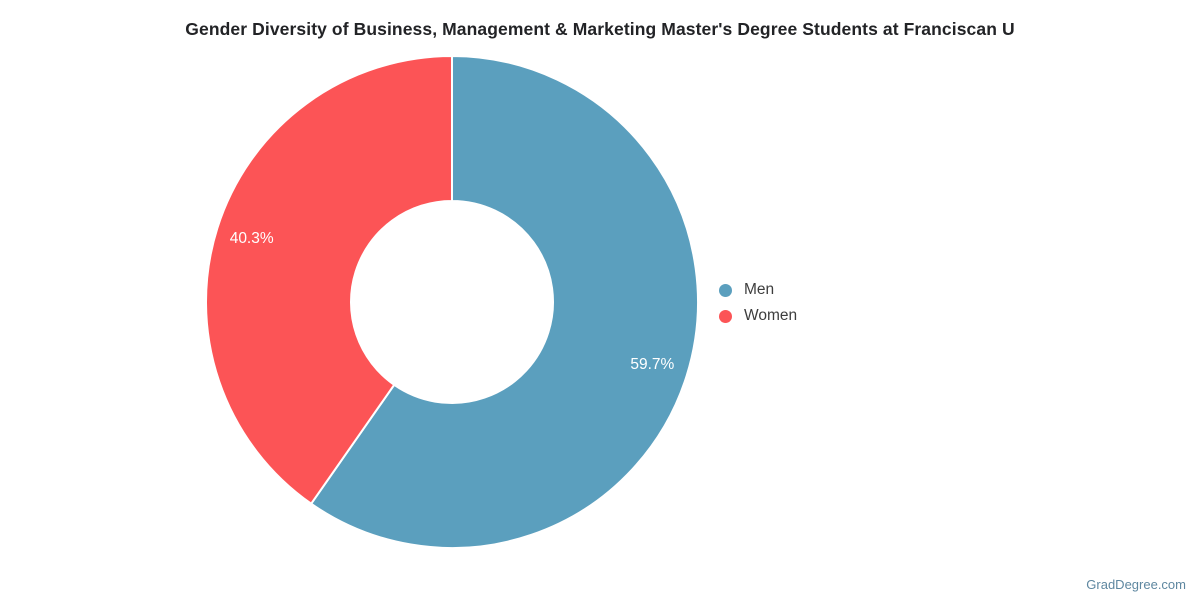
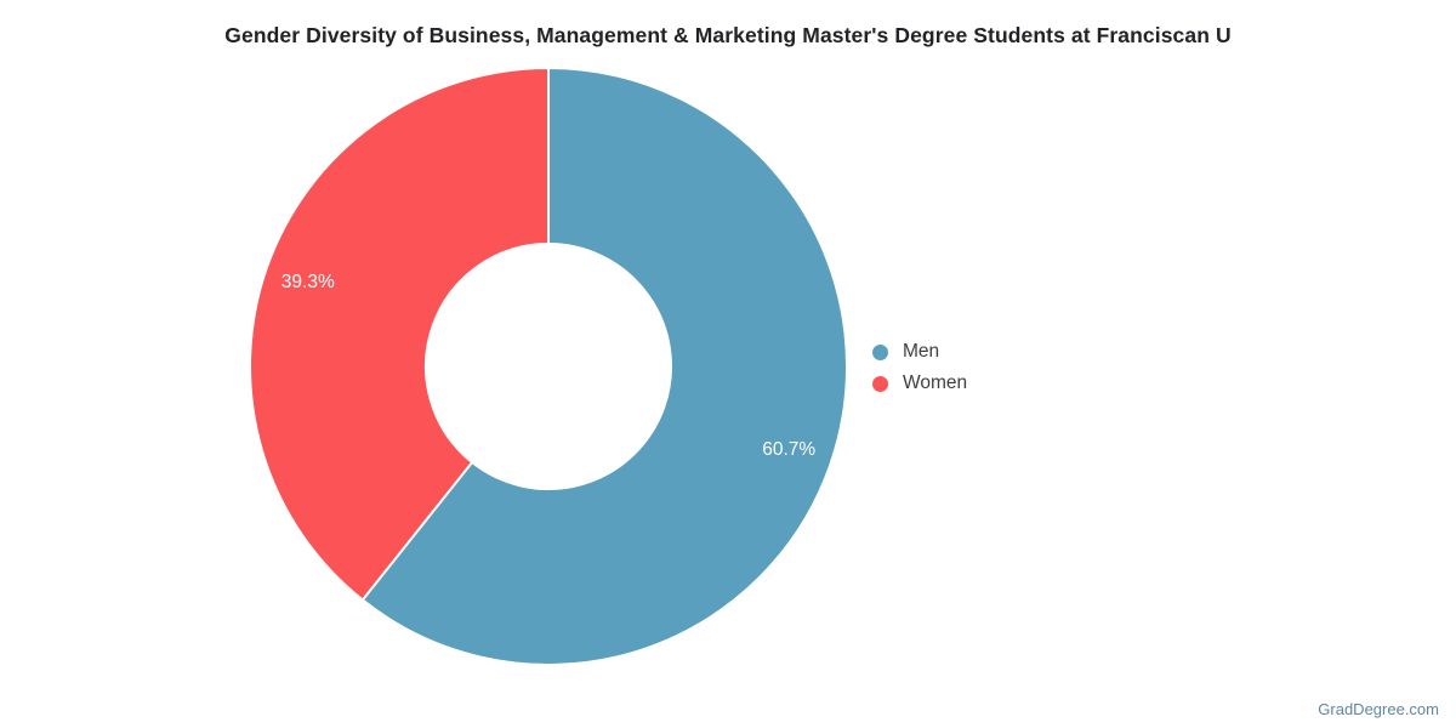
Men: 59.7% -> 60.7%
Women: 40.3% -> 39.3%
